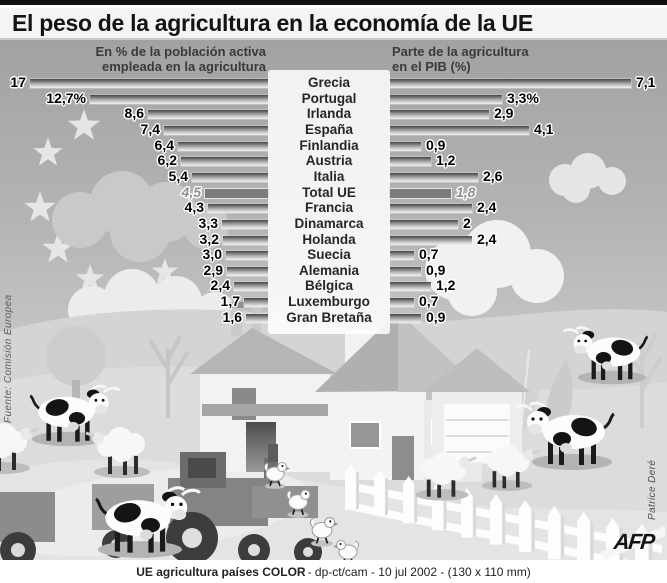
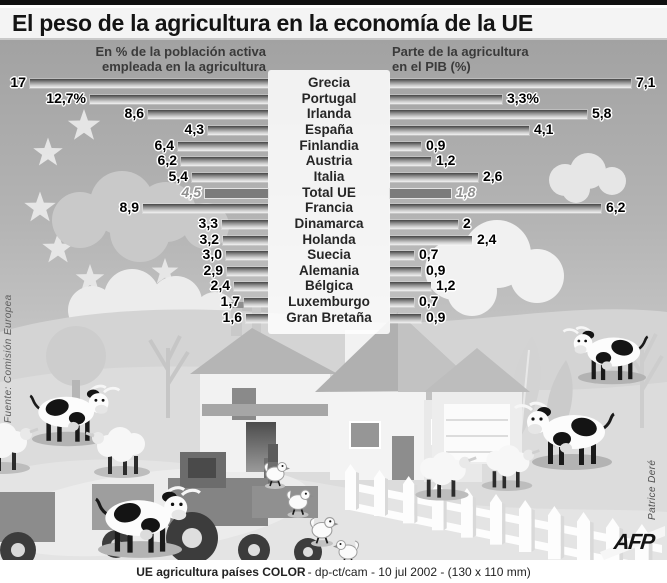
Parte de la agricultura en el PIB (%)/Irlanda: 2,9 -> 5,8
En % de la población activa empleada en la agricultura/España: 7,4 -> 4,3
En % de la población activa empleada en la agricultura/Francia: 4,3 -> 8,9
Parte de la agricultura en el PIB (%)/Francia: 2,4 -> 6,2
